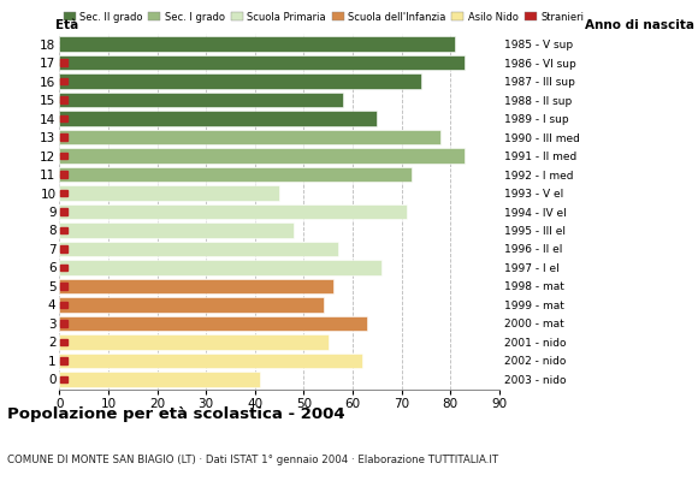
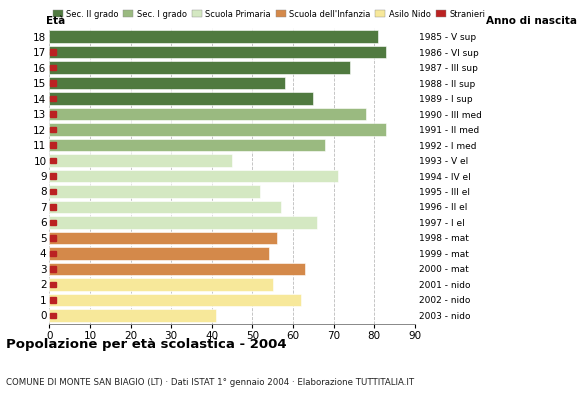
11: 72 -> 68
8: 48 -> 52
